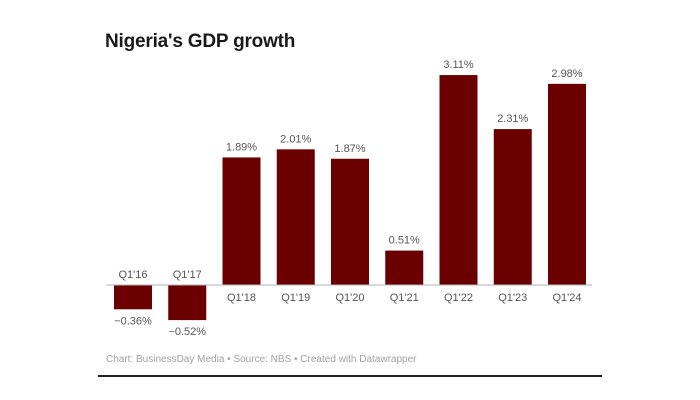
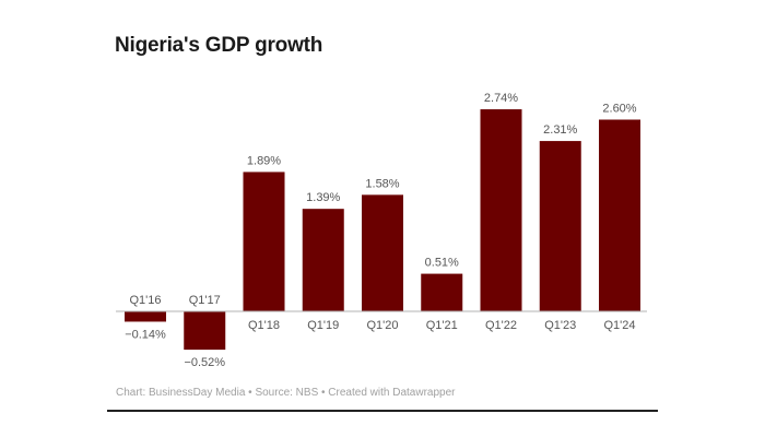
Q1'16: −0.36% -> −0.14%
Q1'19: 2.01% -> 1.39%
Q1'20: 1.87% -> 1.58%
Q1'22: 3.11% -> 2.74%
Q1'24: 2.98% -> 2.60%
